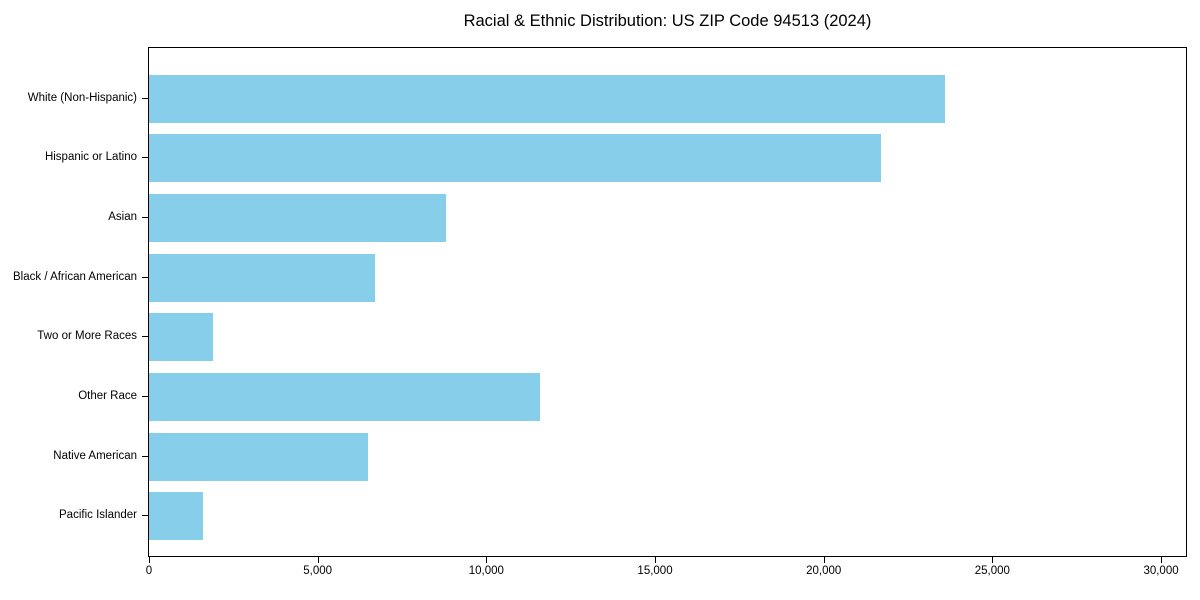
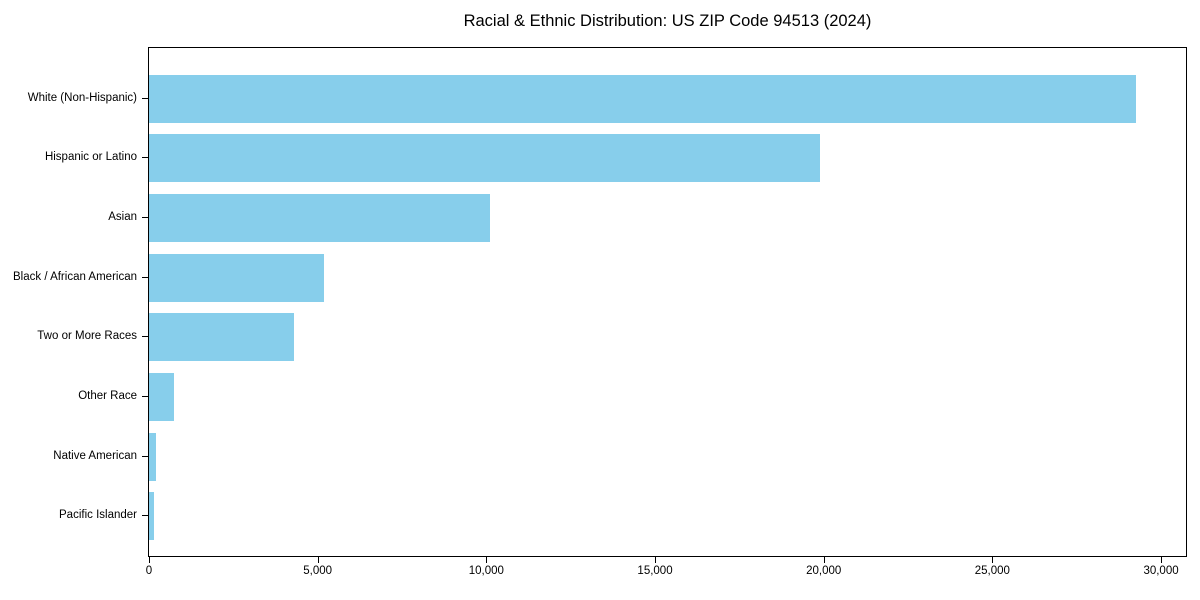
White (Non-Hispanic): 23600 -> 29200
Hispanic or Latino: 21700 -> 19900
Asian: 8800 -> 10100
Black / African American: 6700 -> 5200
Two or More Races: 1900 -> 4300
Other Race: 11600 -> 800
Native American: 6500 -> 200
Pacific Islander: 1600 -> 200
